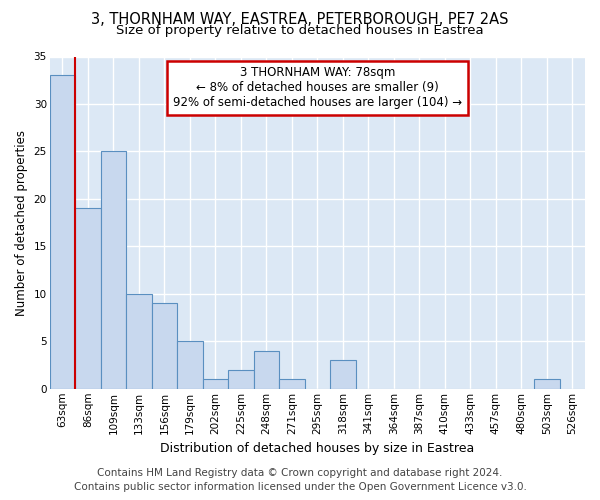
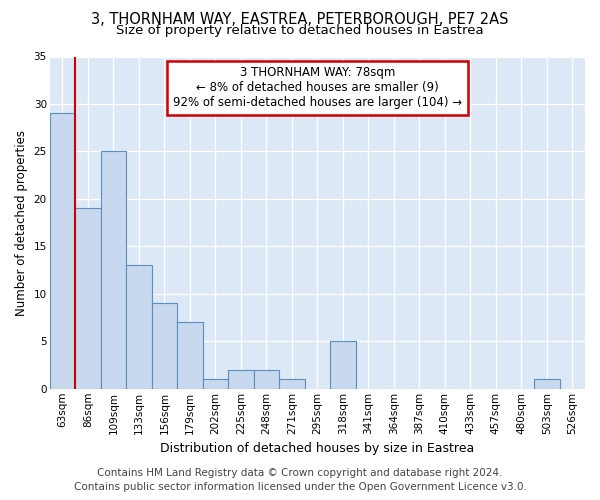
63sqm: 33 -> 29
133sqm: 10 -> 13
179sqm: 5 -> 7
248sqm: 4 -> 2
318sqm: 3 -> 5
